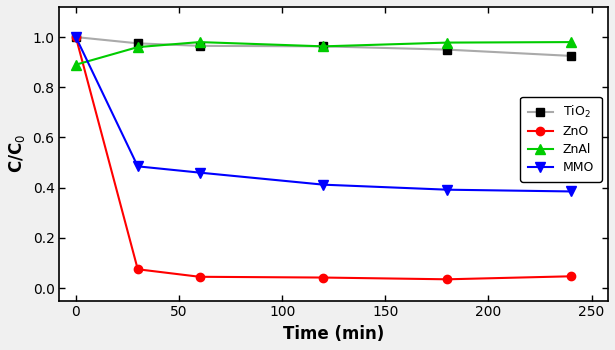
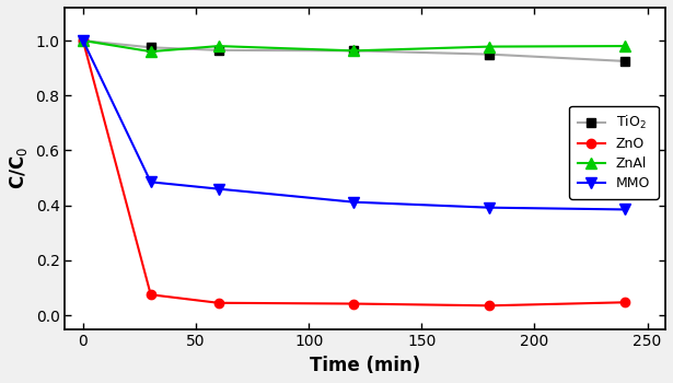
ZnAl/0: 0.890 -> 1.000
